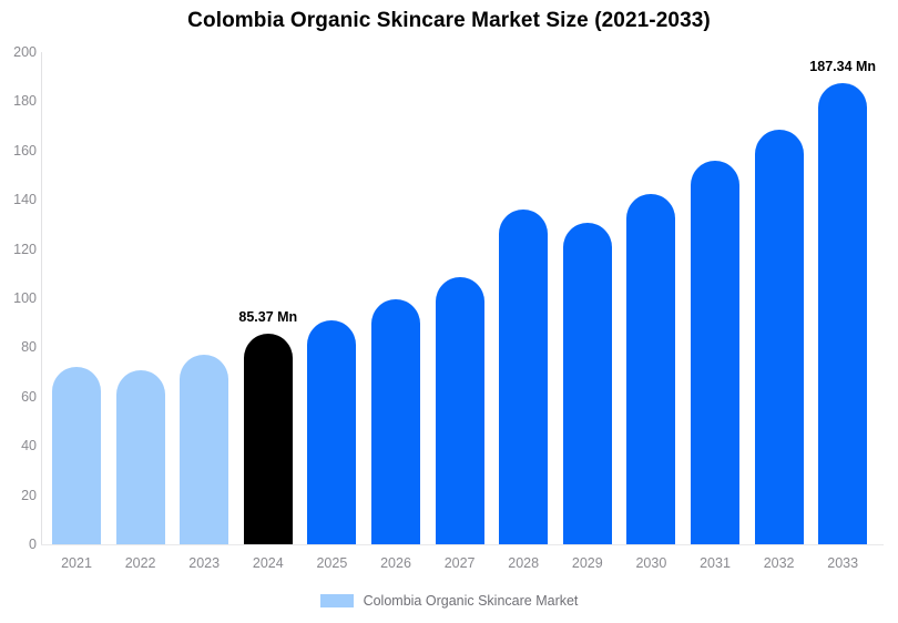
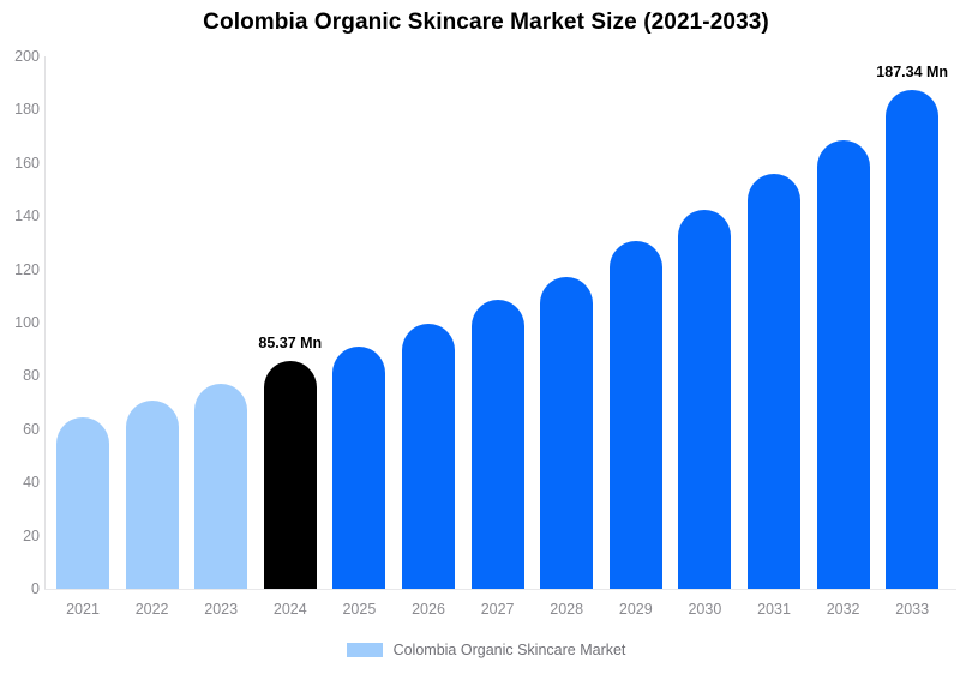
2021: 72 -> 64
2028: 136 -> 117
